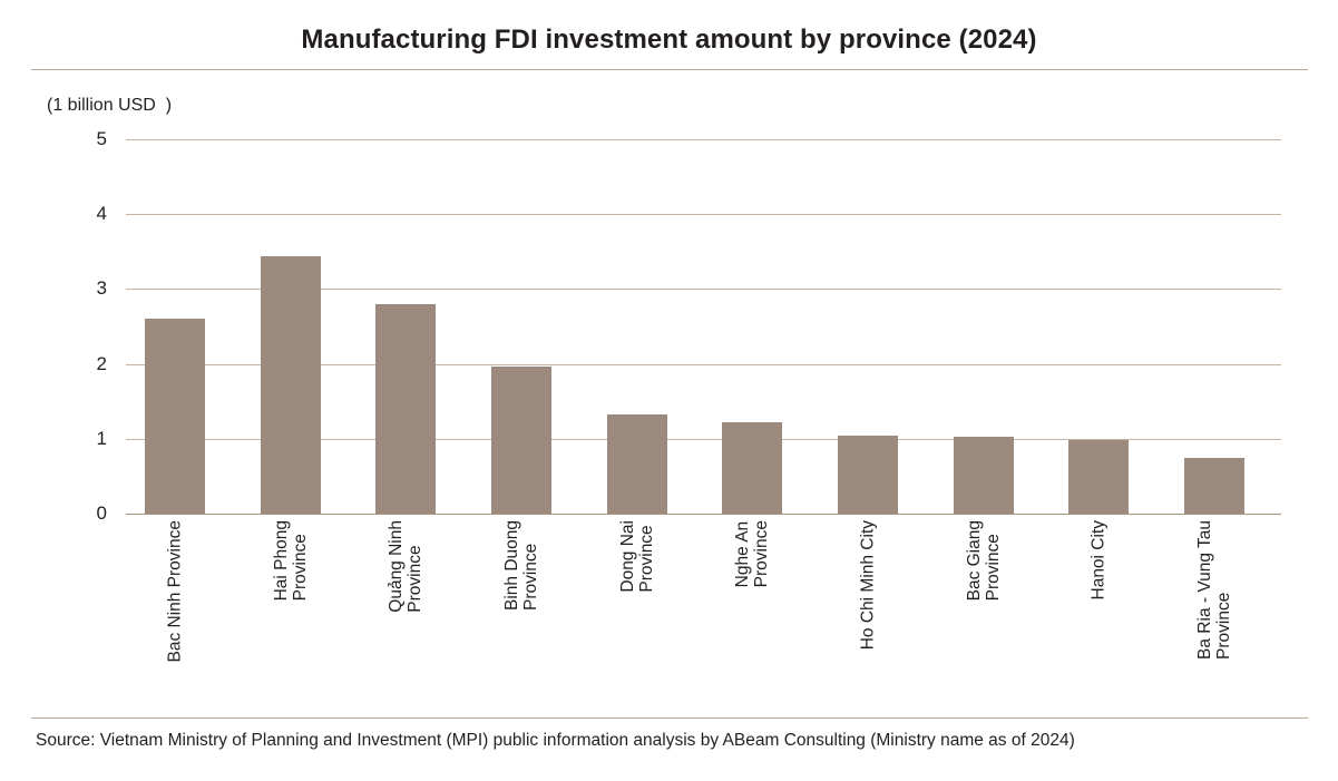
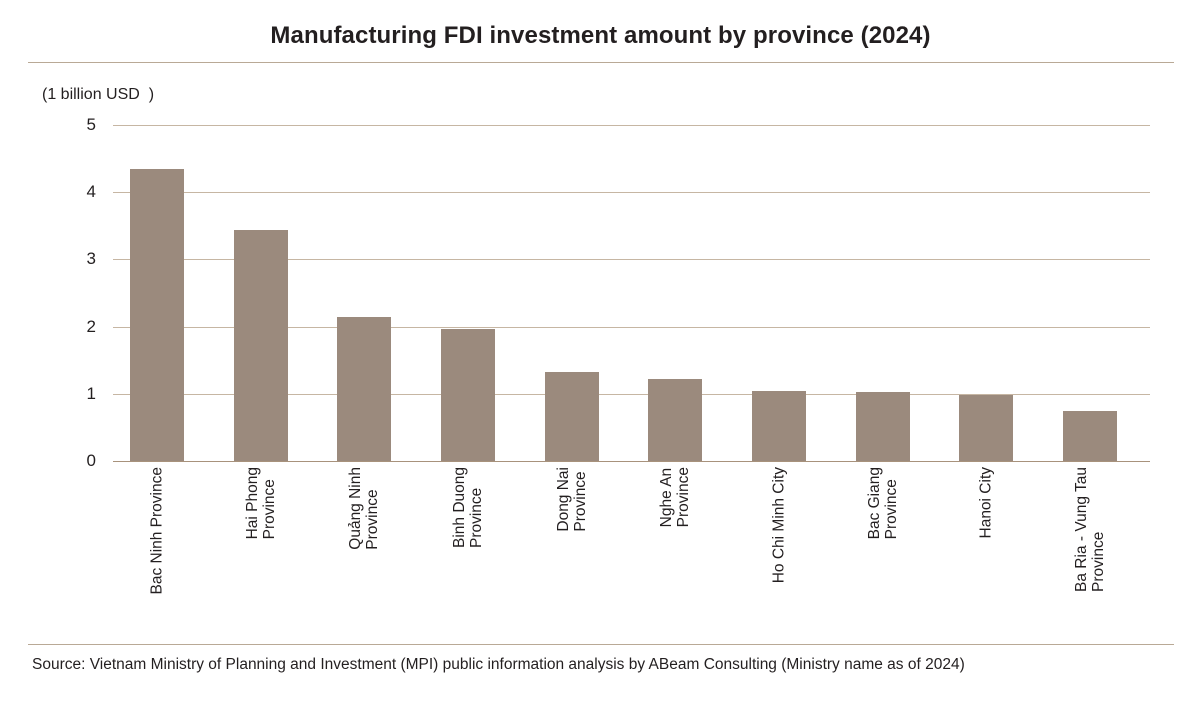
Bac Ninh Province: 2.6 -> 4.3
Quảng Ninh Province: 2.8 -> 2.1
